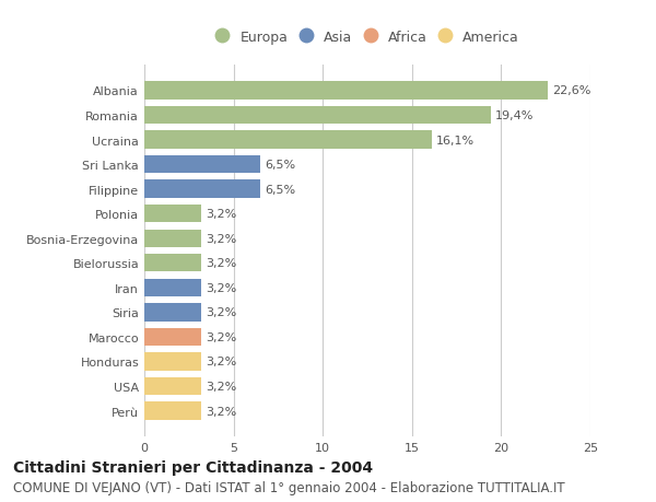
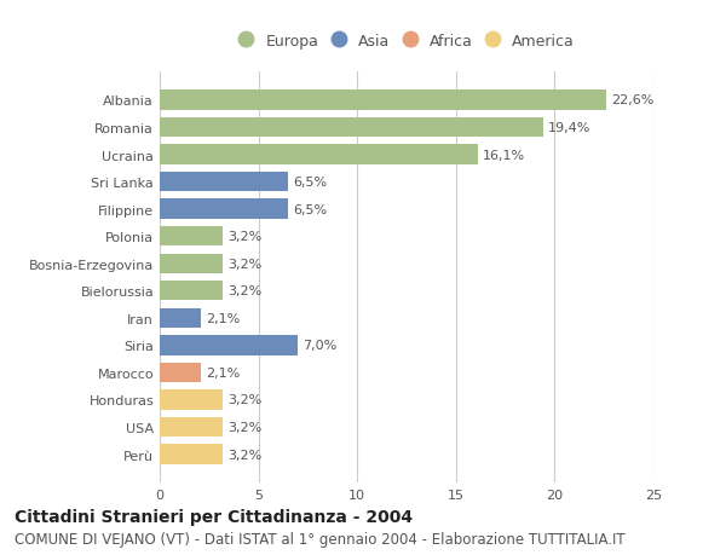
Iran: 3,2% -> 2,1%
Siria: 3,2% -> 7,0%
Marocco: 3,2% -> 2,1%
